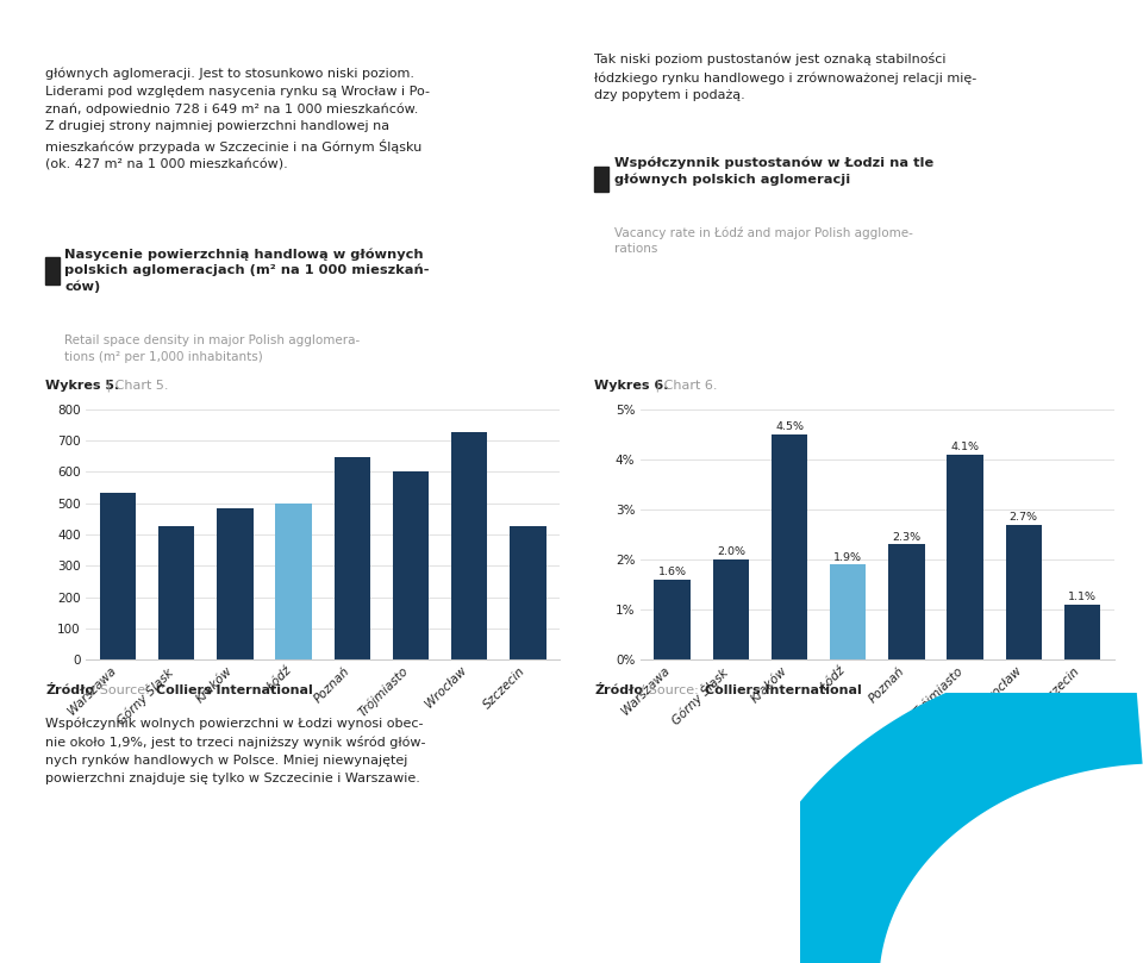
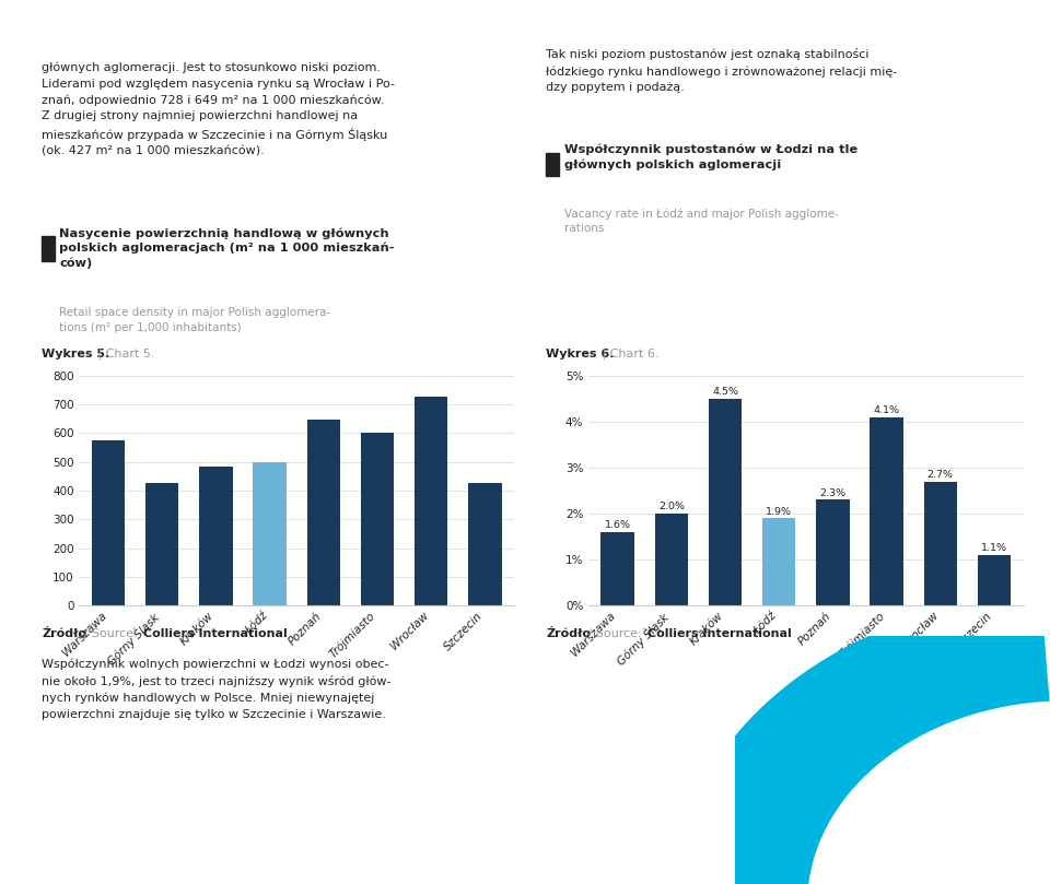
Warszawa: 535 -> 575
